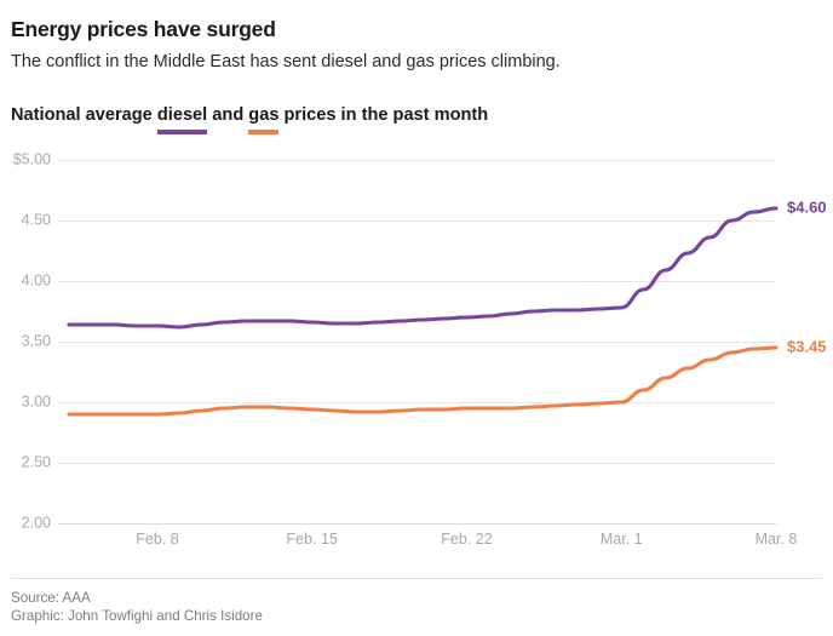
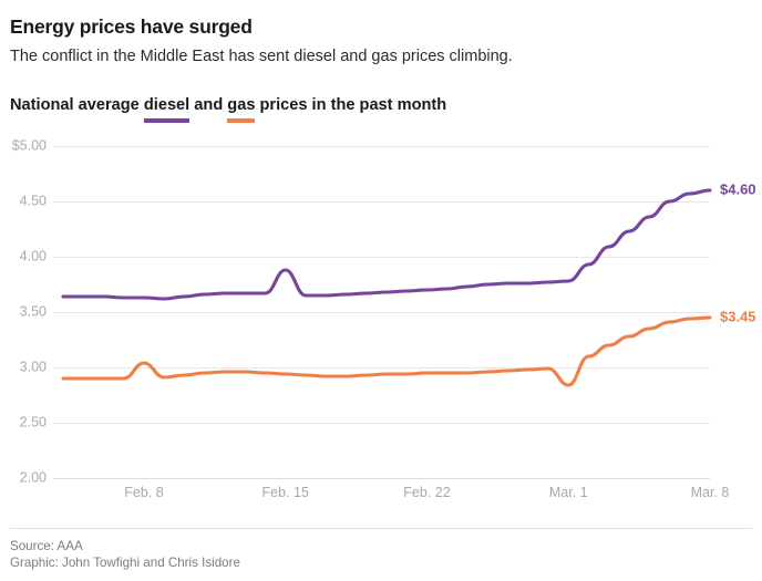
gas/Feb. 8: $2.90 -> $3.04
diesel/Feb. 15: $3.66 -> $3.88
gas/Mar. 1: $3.00 -> $2.84
